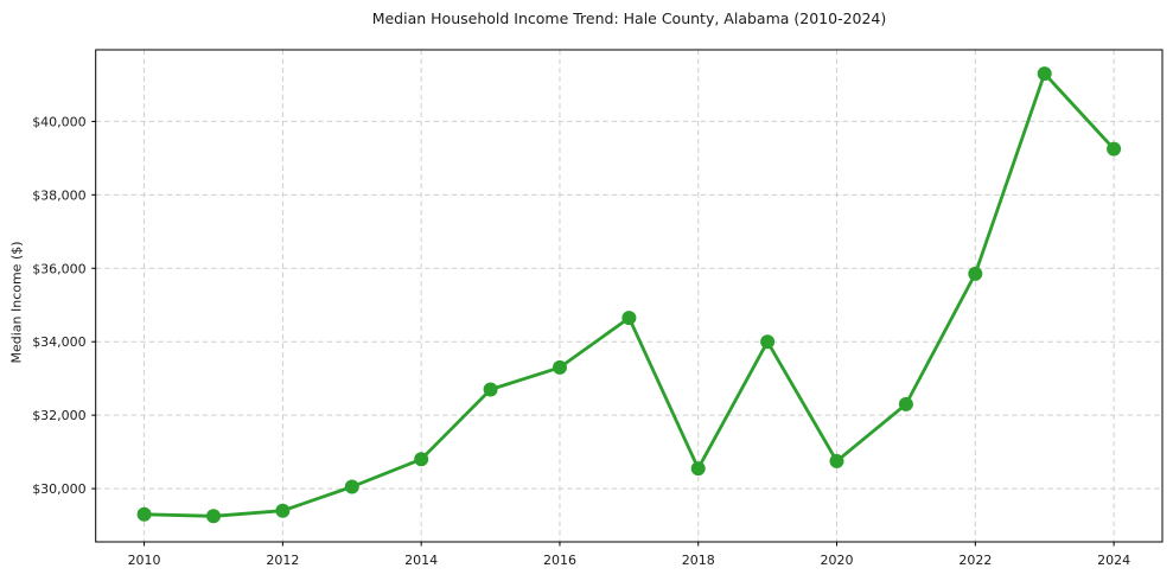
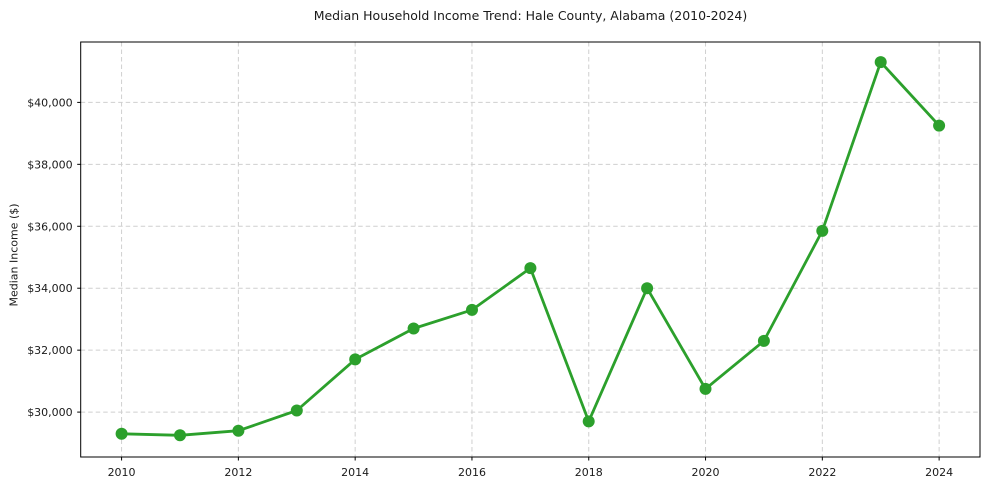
2014: $30800 -> $31700
2018: $30600 -> $29700
